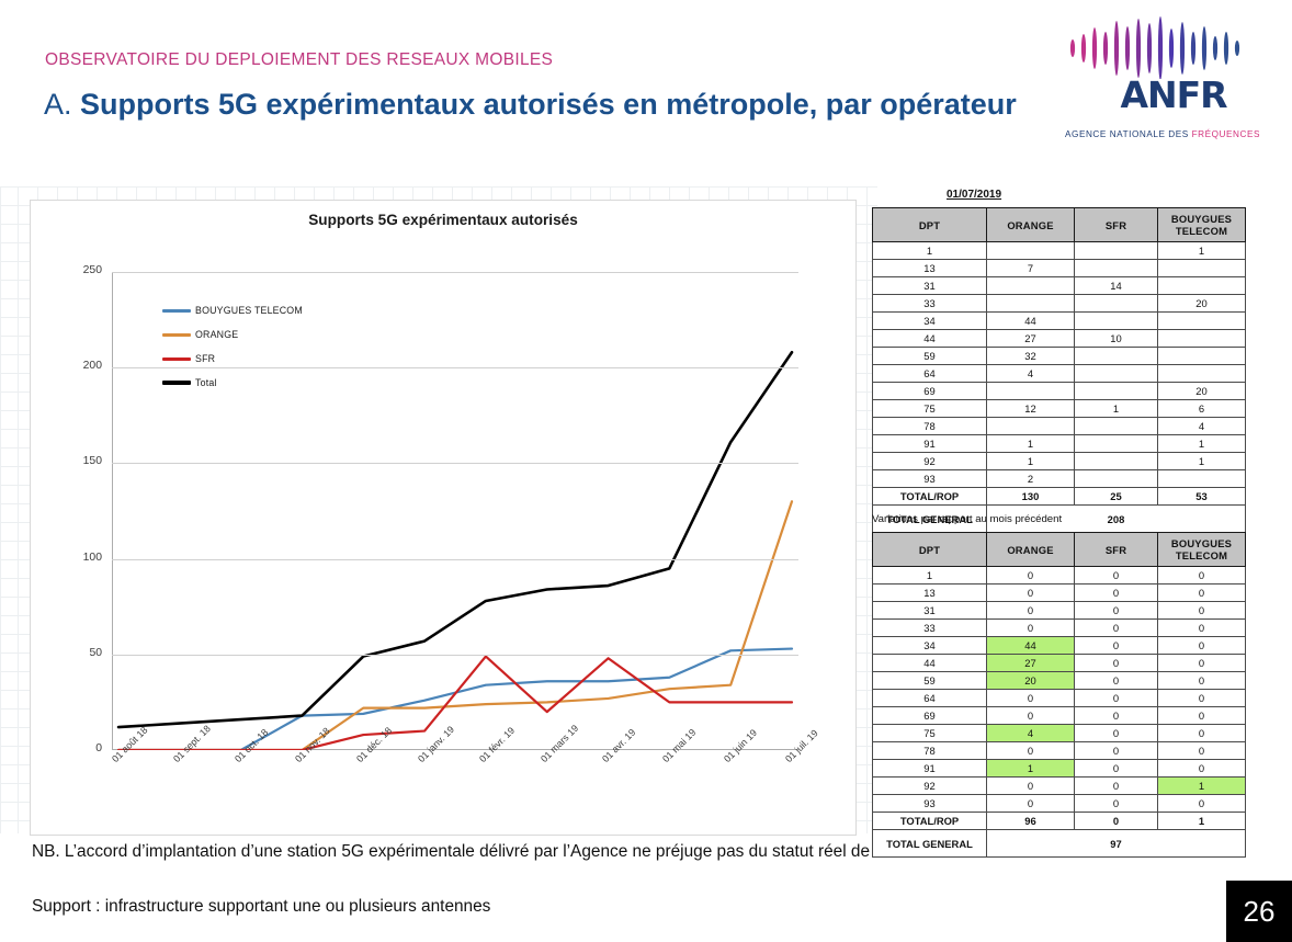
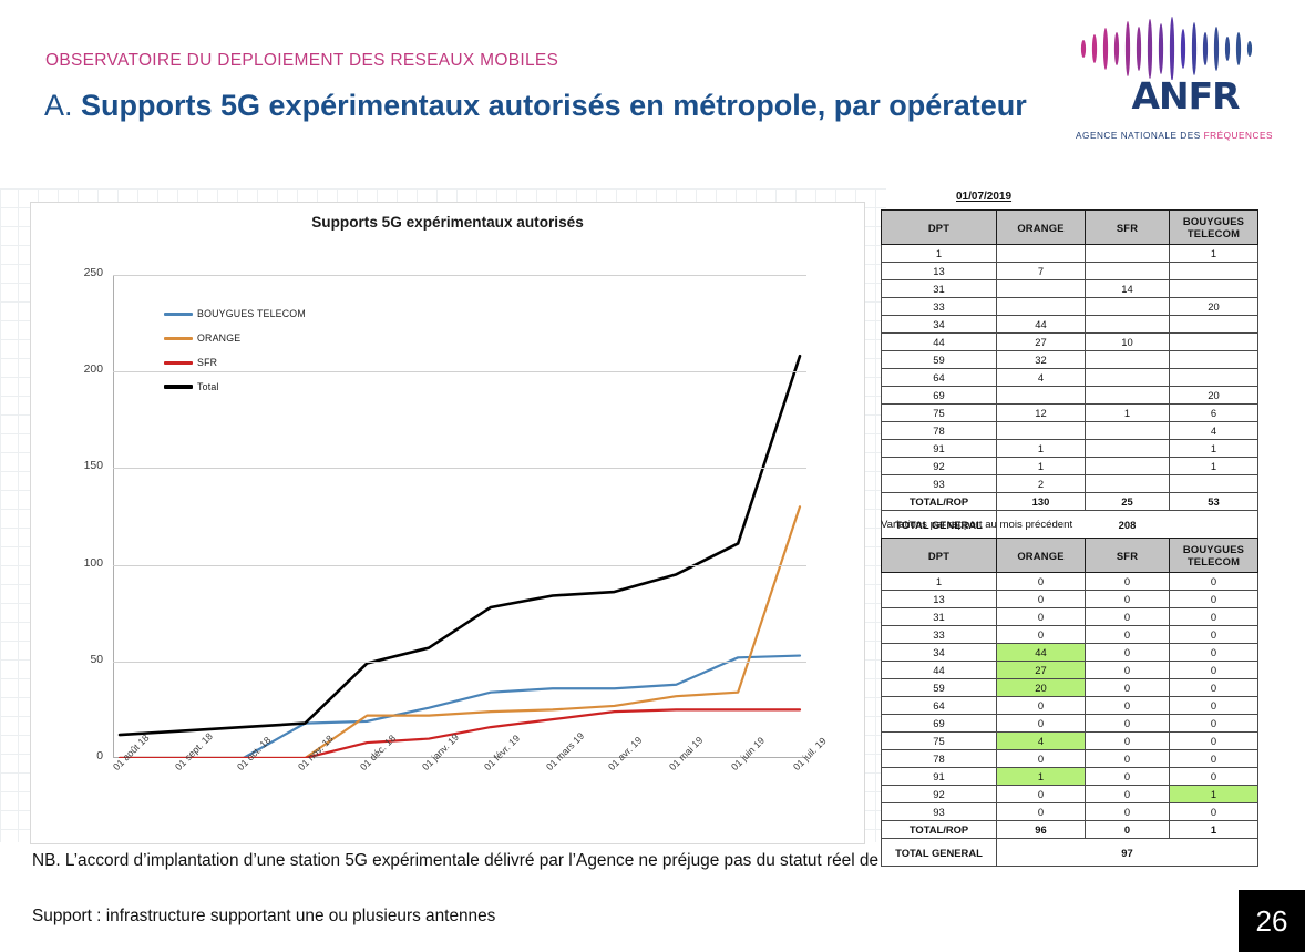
SFR/01 févr. 19: 49 -> 16
SFR/01 avr. 19: 48 -> 24
Total/01 juin 19: 161 -> 111
